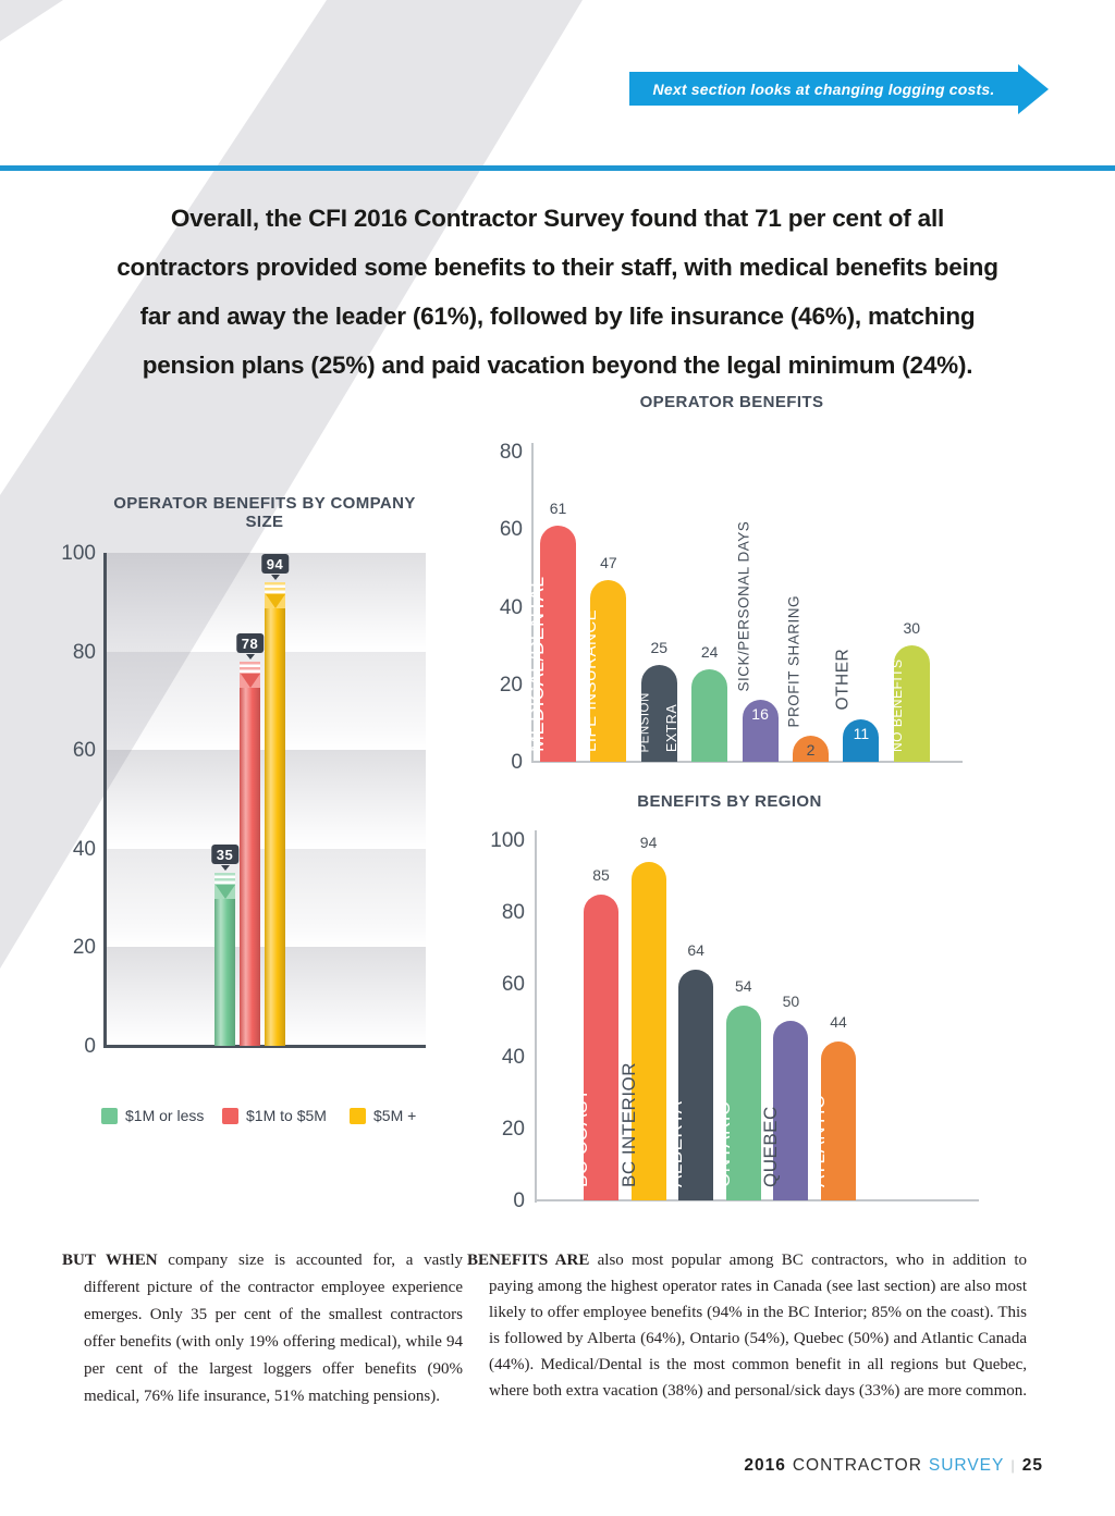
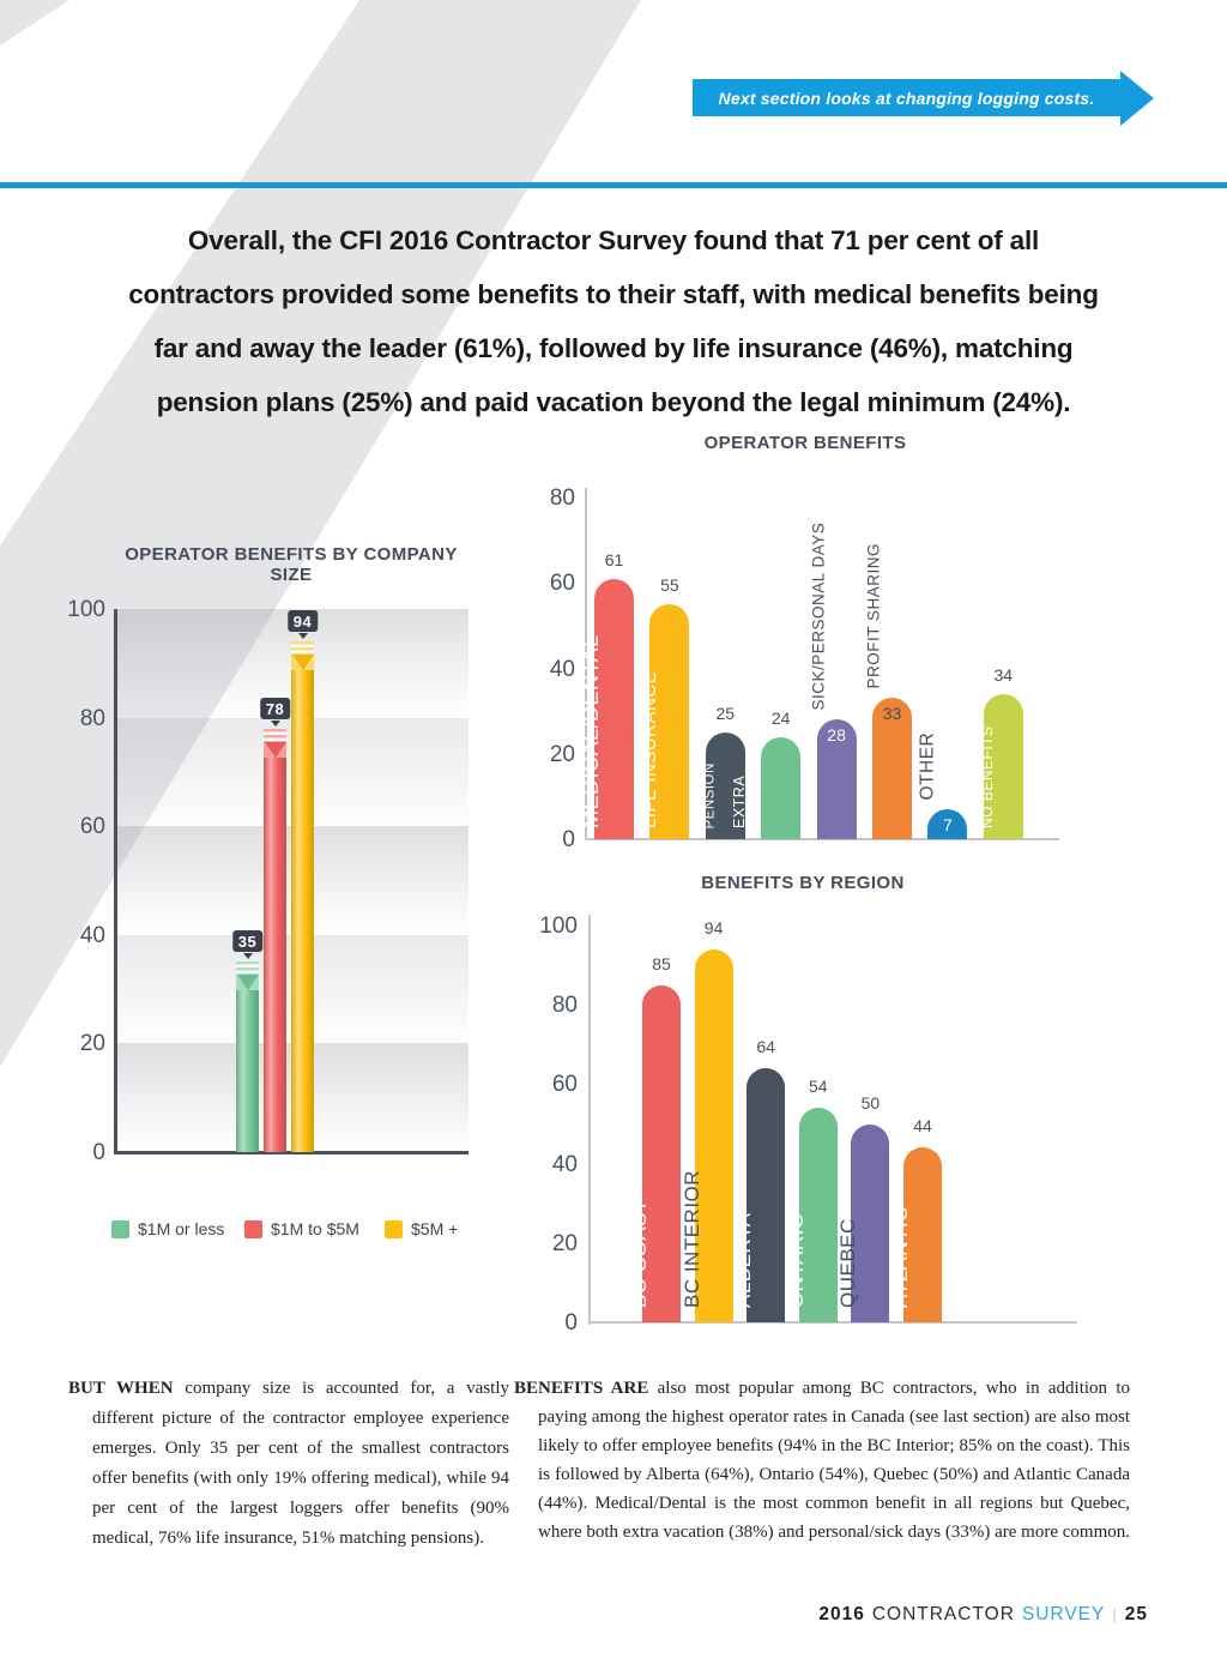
OPERATOR BENEFITS/LIFE INSURANCE: 47 -> 55
OPERATOR BENEFITS/SICK/PERSONAL DAYS: 16 -> 28
OPERATOR BENEFITS/PROFIT SHARING: 2 -> 33
OPERATOR BENEFITS/OTHER: 11 -> 7
OPERATOR BENEFITS/NO BENEFITS: 30 -> 34
